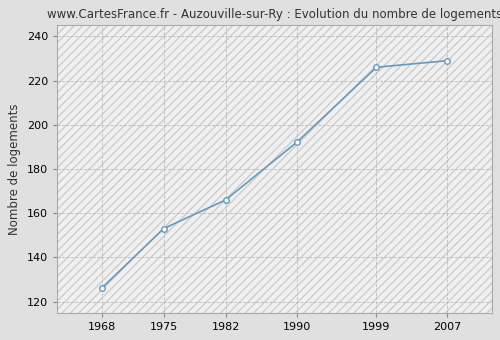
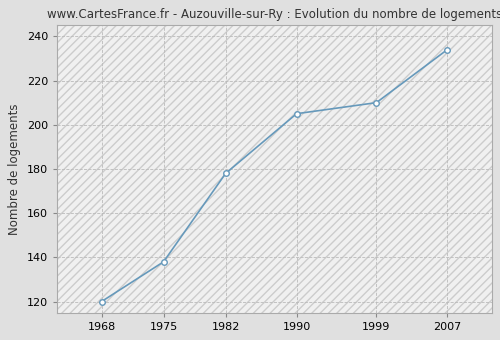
1968: 126 -> 120
1975: 153 -> 138
1982: 166 -> 178
1990: 192 -> 205
1999: 226 -> 210
2007: 229 -> 234
